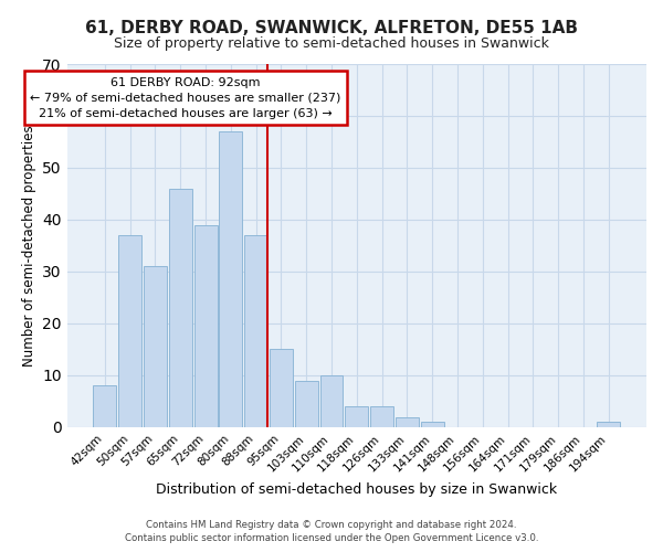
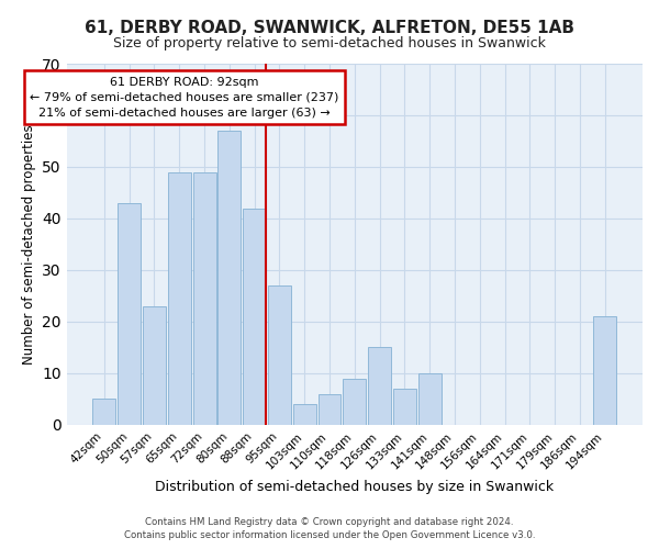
42sqm: 8 -> 5
50sqm: 37 -> 43
57sqm: 31 -> 23
65sqm: 46 -> 49
72sqm: 39 -> 49
88sqm: 37 -> 42
95sqm: 15 -> 27
103sqm: 9 -> 4
110sqm: 10 -> 6
118sqm: 4 -> 9
126sqm: 4 -> 15
133sqm: 2 -> 7
141sqm: 1 -> 10
194sqm: 1 -> 21
